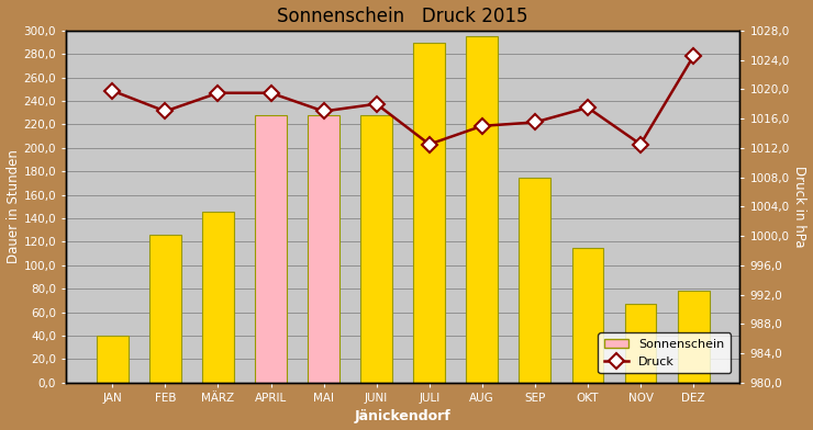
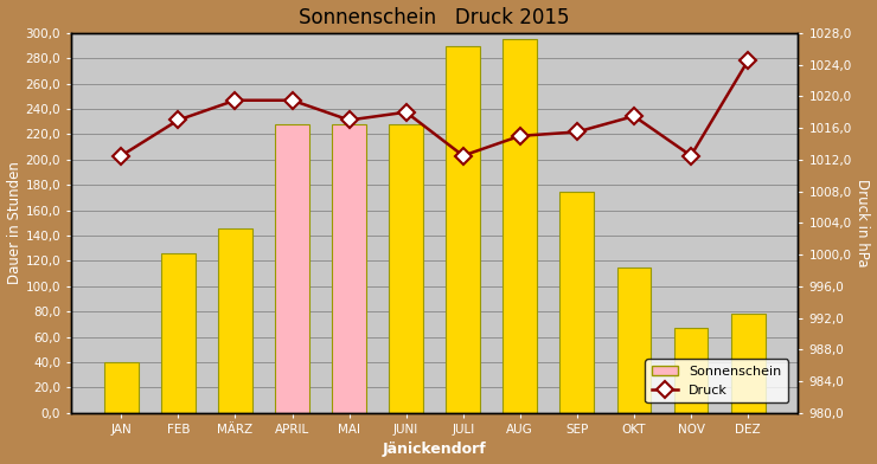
Druck/JAN: 1019,8 -> 1012,5
